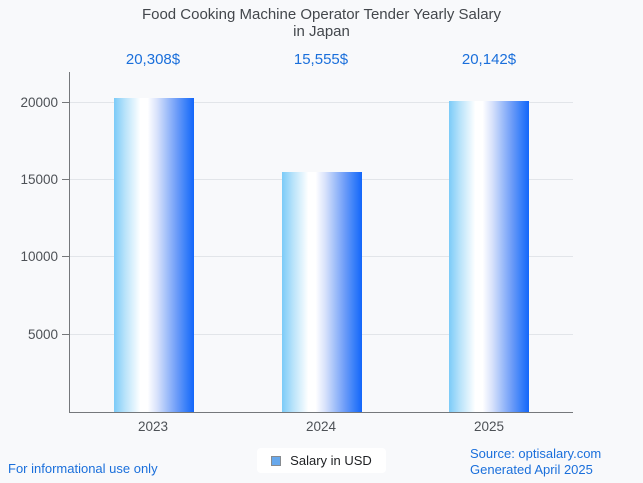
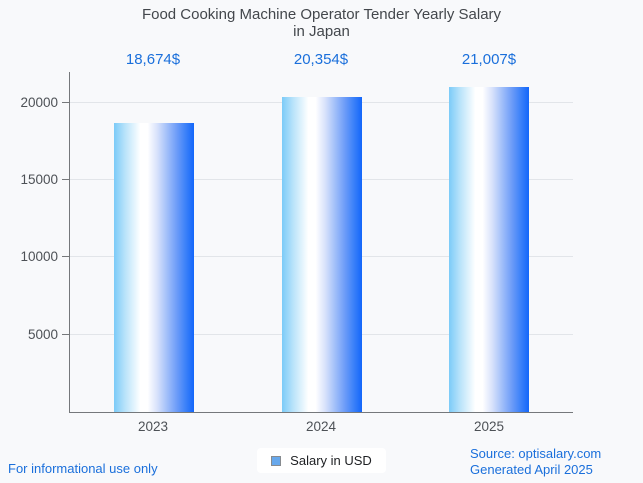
2023: 20,308 -> 18,674
2024: 15,555 -> 20,354
2025: 20,142 -> 21,007
